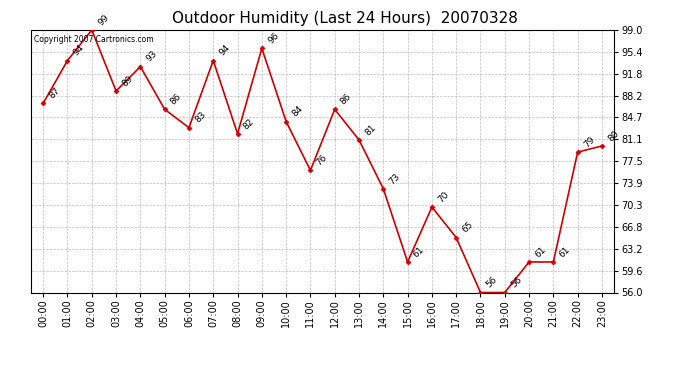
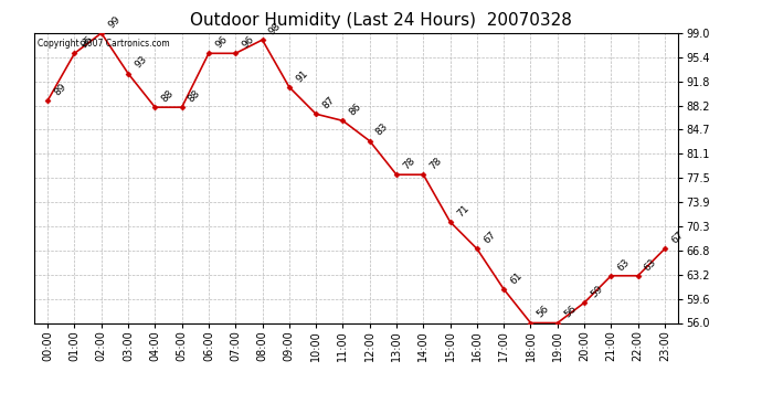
00:00: 87 -> 89
01:00: 94 -> 96
03:00: 89 -> 93
04:00: 93 -> 88
05:00: 86 -> 88
06:00: 83 -> 96
07:00: 94 -> 96
08:00: 82 -> 98
09:00: 96 -> 91
10:00: 84 -> 87
11:00: 76 -> 86
12:00: 86 -> 83
13:00: 81 -> 78
14:00: 73 -> 78
15:00: 61 -> 71
16:00: 70 -> 67
17:00: 65 -> 61
20:00: 61 -> 59
21:00: 61 -> 63
22:00: 79 -> 63
23:00: 80 -> 67
